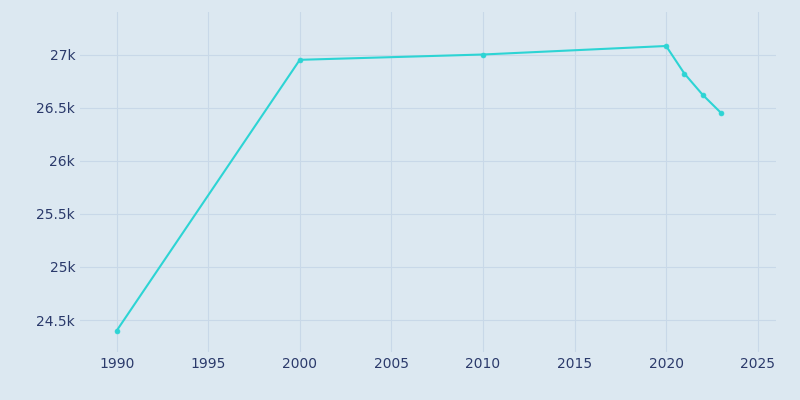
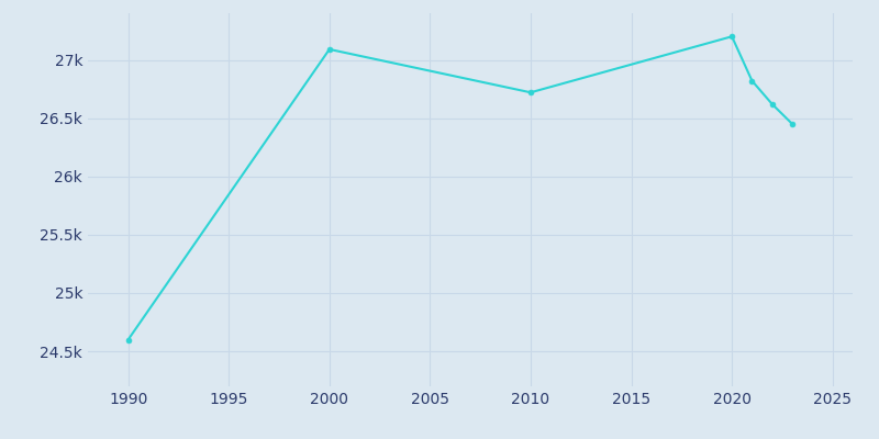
1990: 24.40k -> 24.60k
2000: 26.95k -> 27.09k
2010: 27.00k -> 26.72k
2020: 27.08k -> 27.20k
